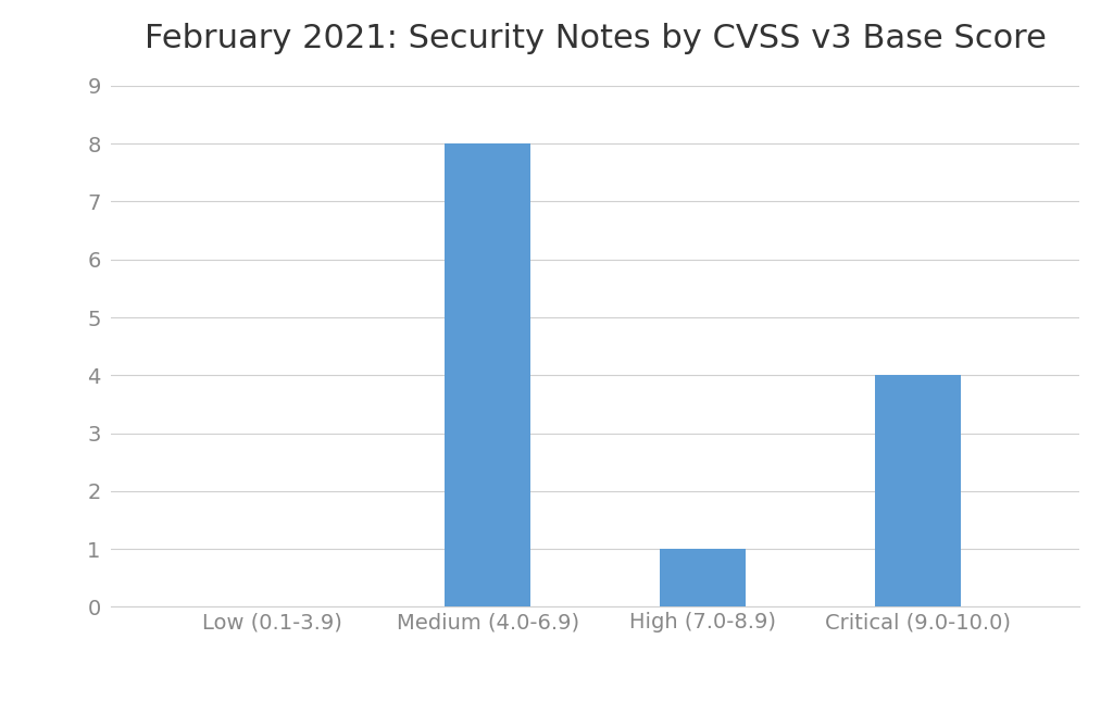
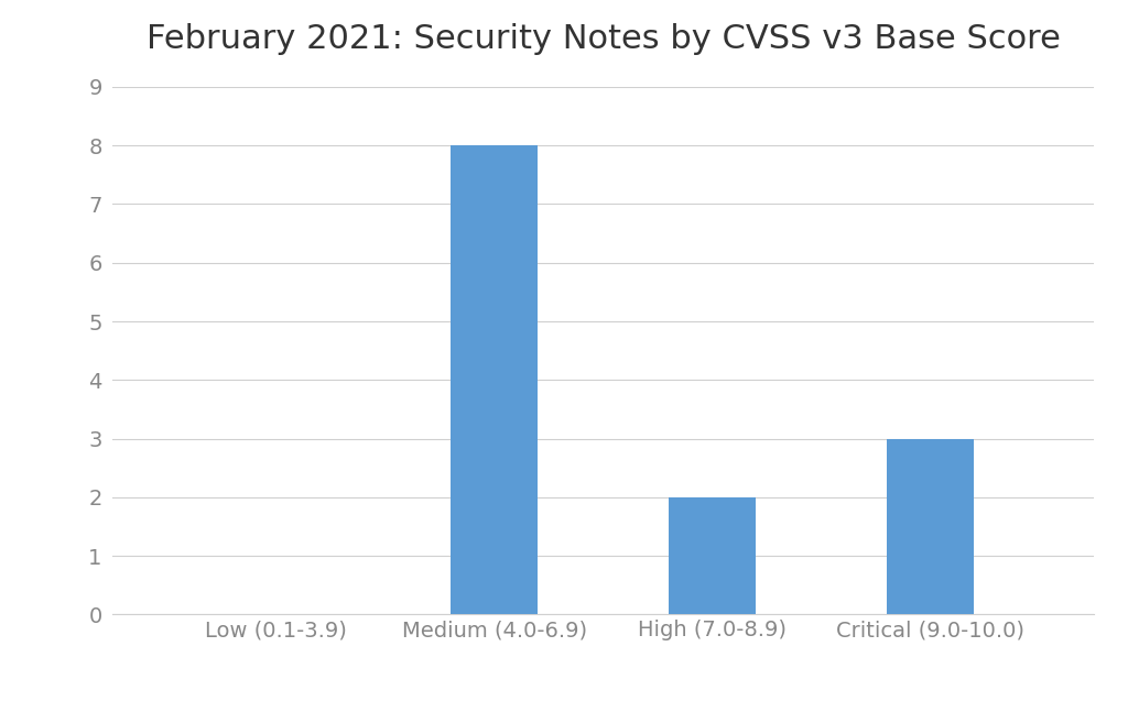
High (7.0-8.9): 1 -> 2
Critical (9.0-10.0): 4 -> 3
